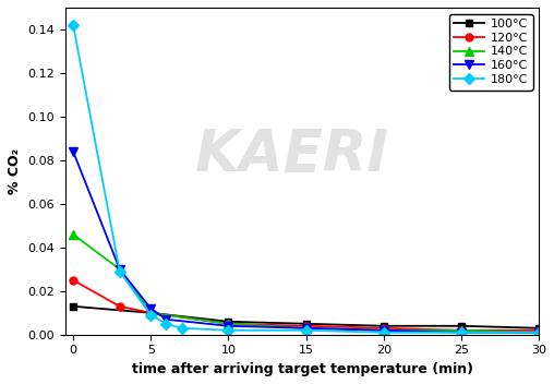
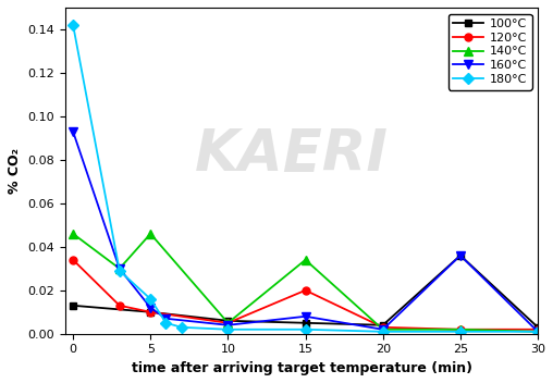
120°C/0: 0.025 -> 0.034
160°C/0: 0.084 -> 0.093
140°C/5: 0.010 -> 0.046
180°C/5: 0.009 -> 0.016
120°C/15: 0.004 -> 0.020
140°C/15: 0.003 -> 0.034
160°C/15: 0.003 -> 0.008
100°C/25: 0.004 -> 0.036
160°C/25: 0.001 -> 0.036
